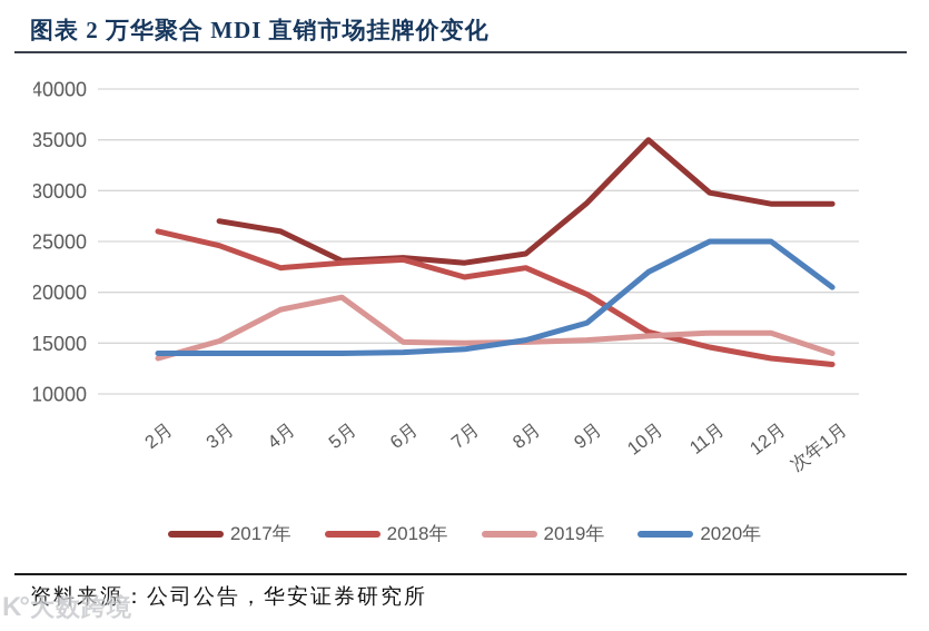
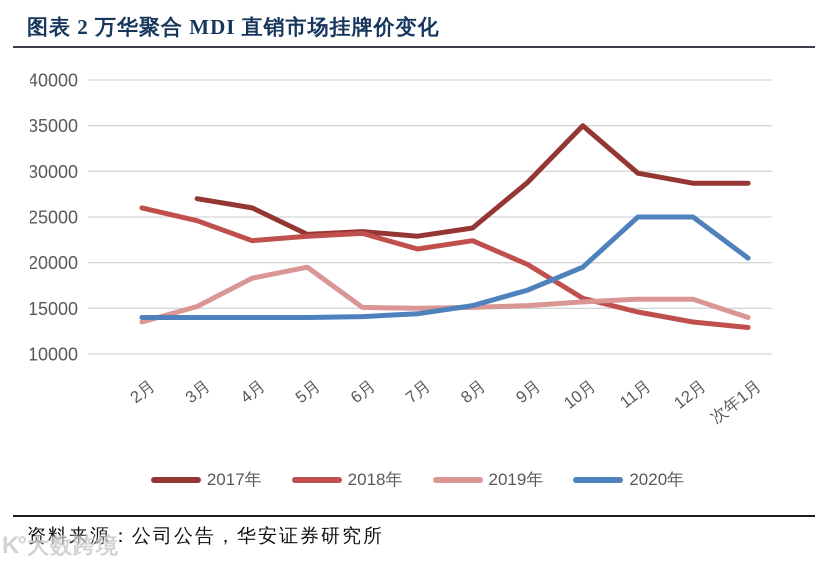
2020年/10月: 22000 -> 20000
